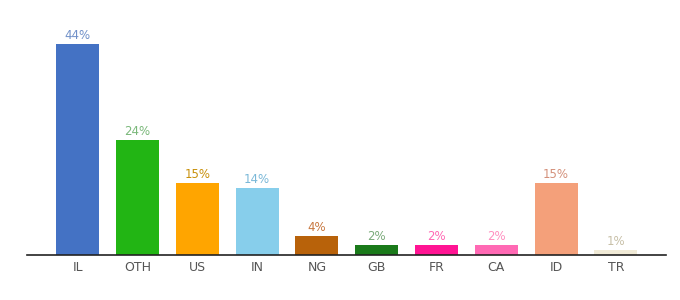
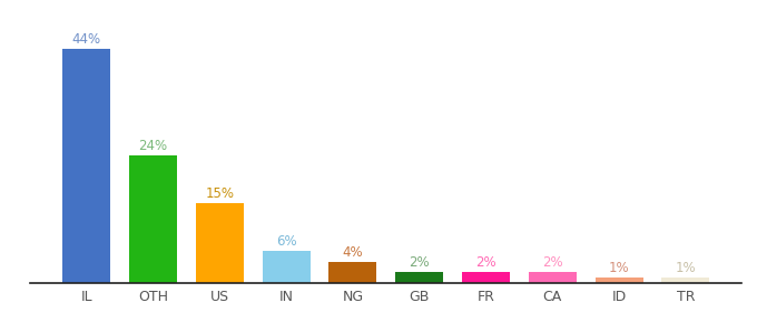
IN: 14% -> 6%
ID: 15% -> 1%
